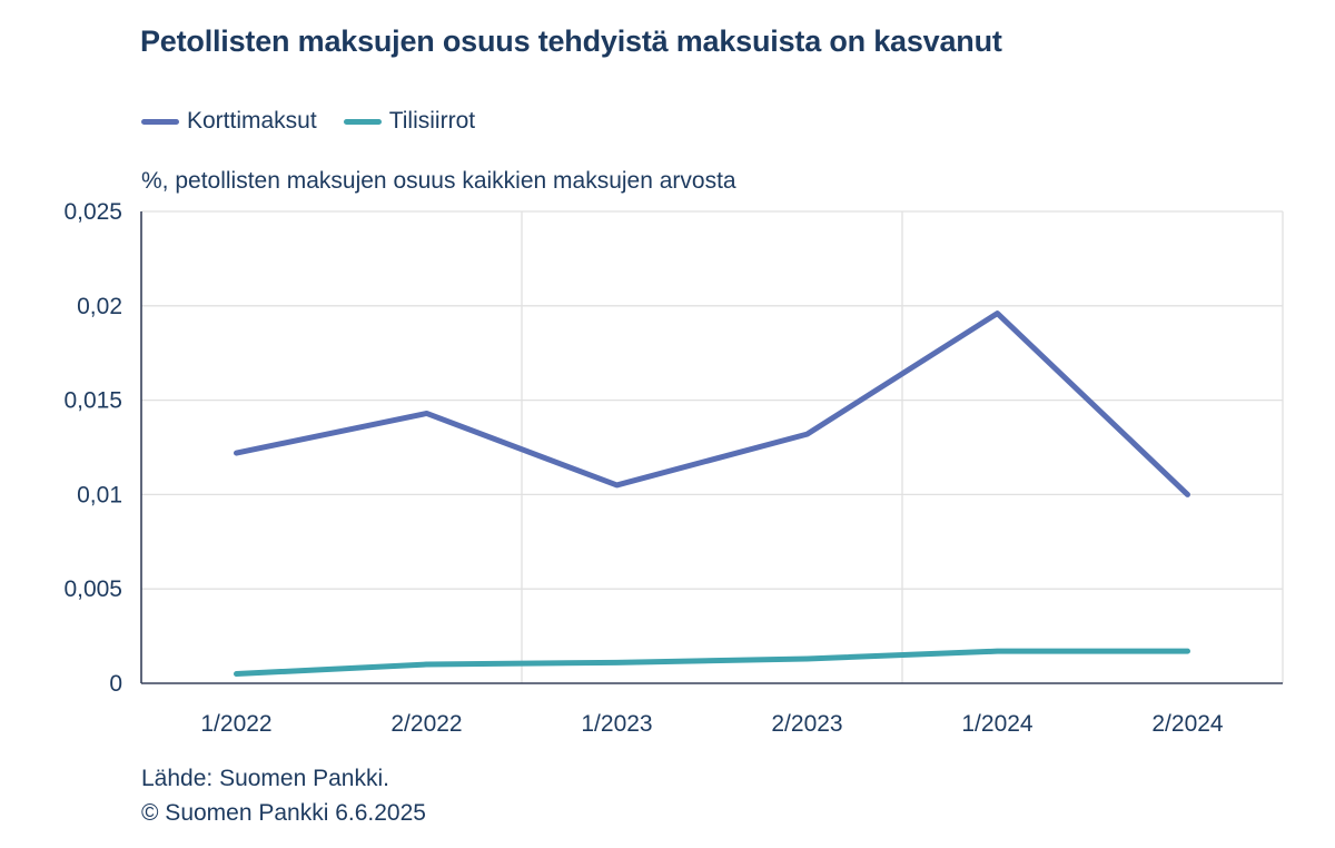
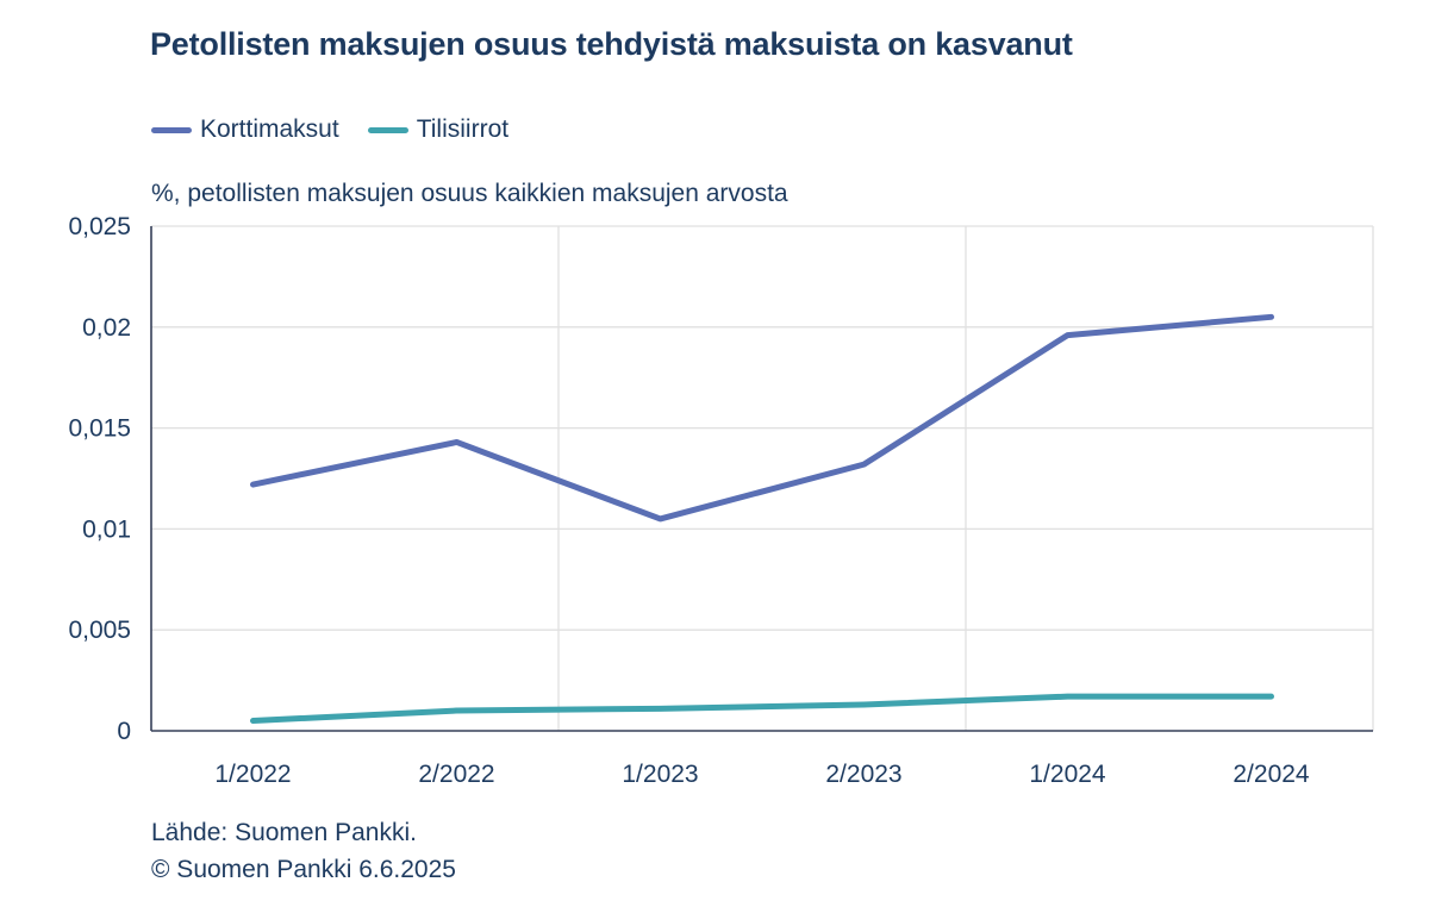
Korttimaksut/2/2024: 0,01 -> 0,02
